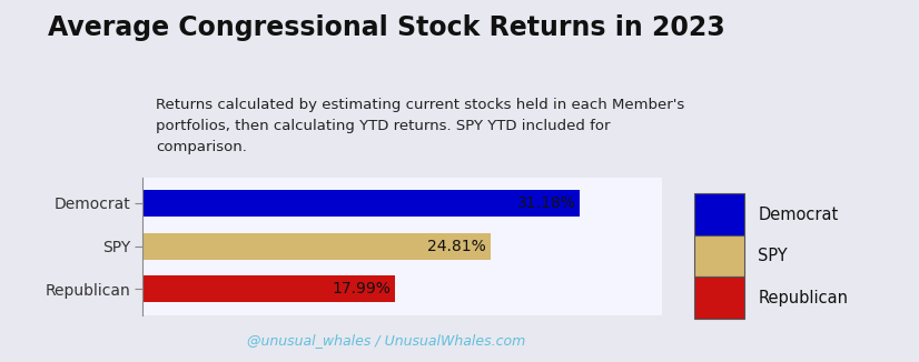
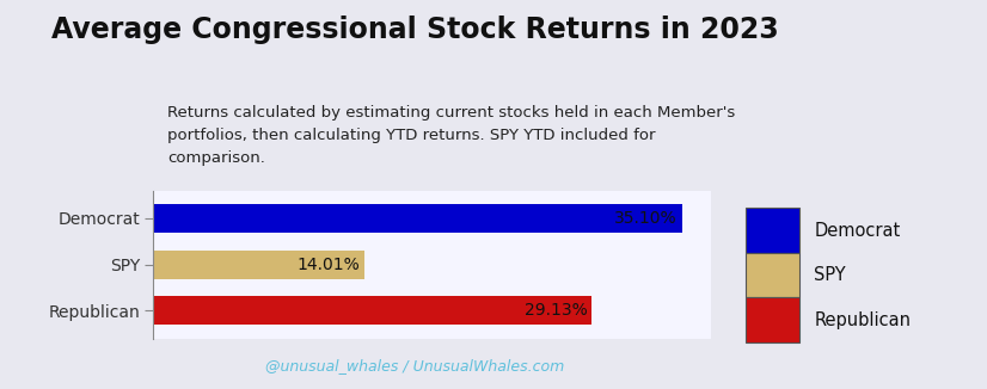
Democrat: 31.18% -> 35.10%
SPY: 24.81% -> 14.01%
Republican: 17.99% -> 29.13%
